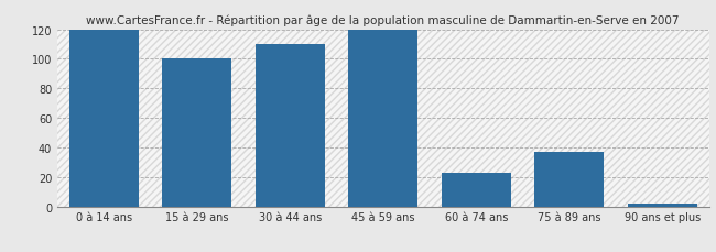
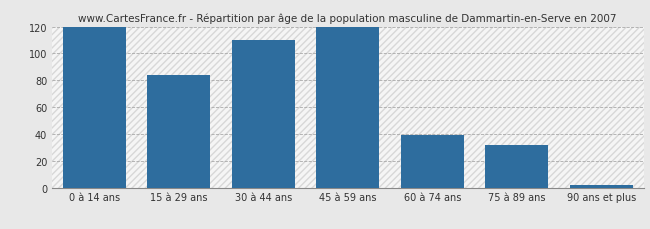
15 à 29 ans: 100 -> 84
60 à 74 ans: 23 -> 39
75 à 89 ans: 37 -> 32
